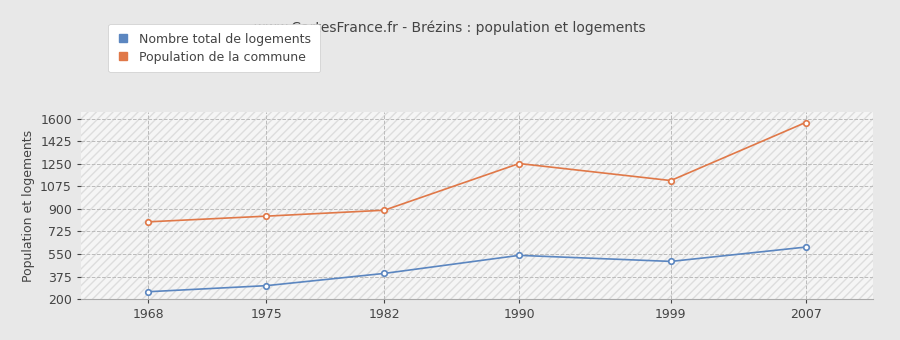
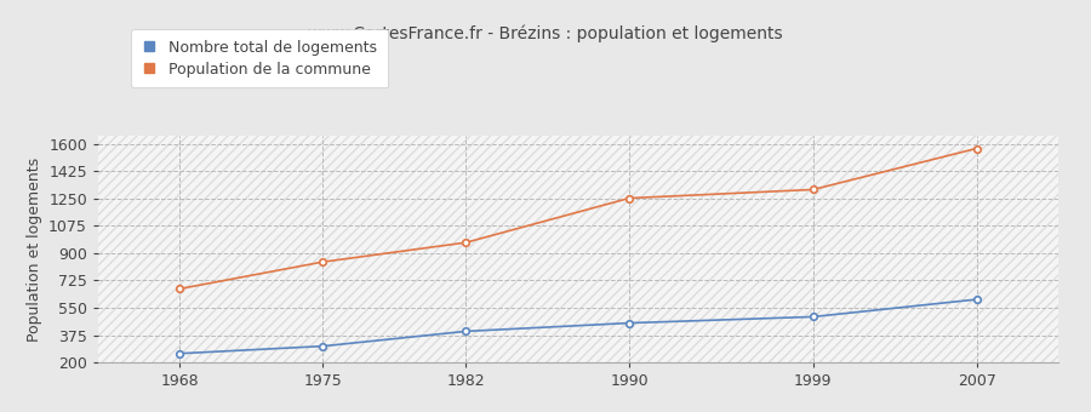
Population de la commune/1968: 800 -> 670
Population de la commune/1982: 890 -> 970
Nombre total de logements/1990: 540 -> 450
Population de la commune/1999: 1120 -> 1310
